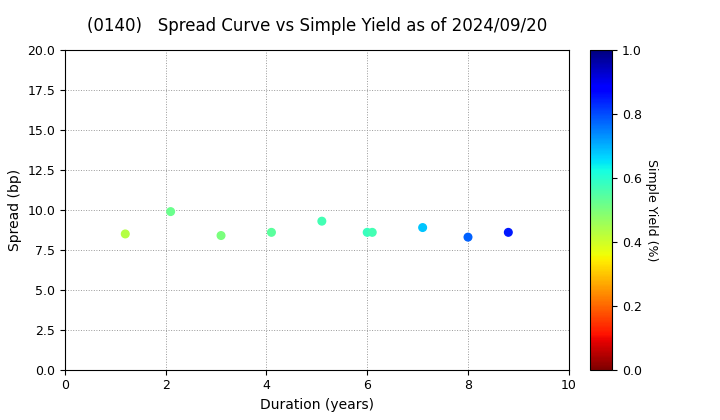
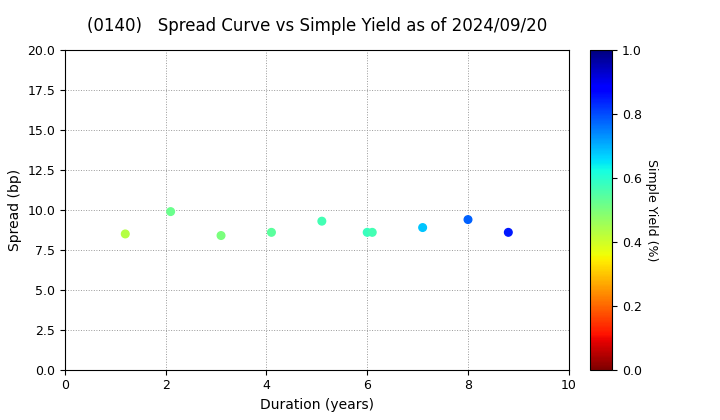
8: 8.3 -> 9.4
